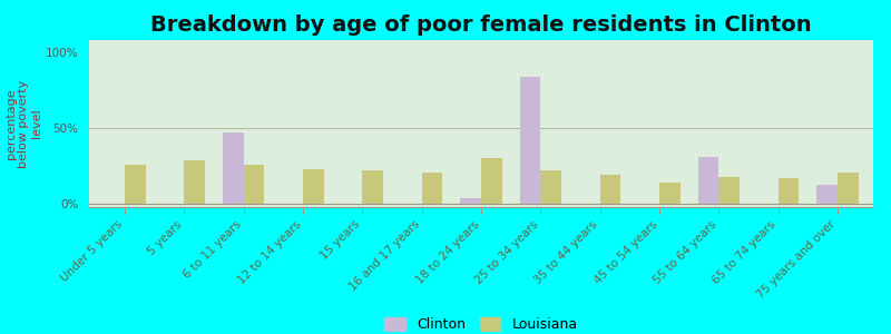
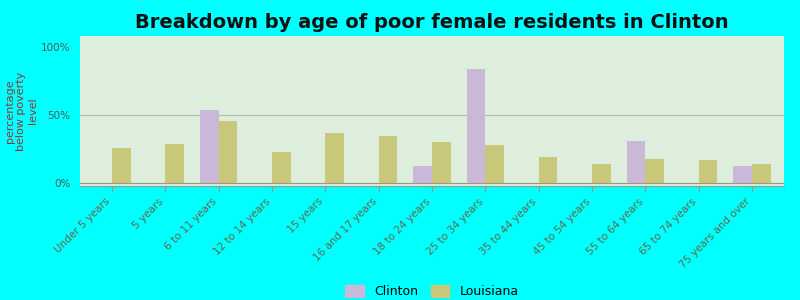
Clinton/6 to 11 years: 47% -> 54%
Louisiana/6 to 11 years: 26% -> 46%
Louisiana/15 years: 22% -> 37%
Louisiana/16 and 17 years: 21% -> 35%
Clinton/18 to 24 years: 4% -> 13%
Louisiana/25 to 34 years: 22% -> 28%
Louisiana/75 years and over: 21% -> 14%
